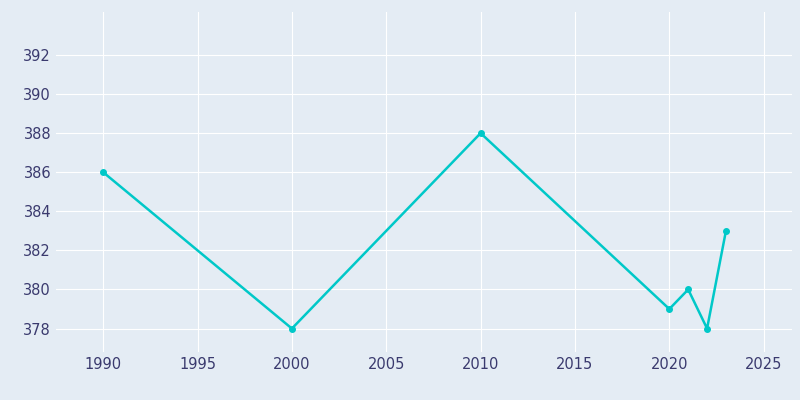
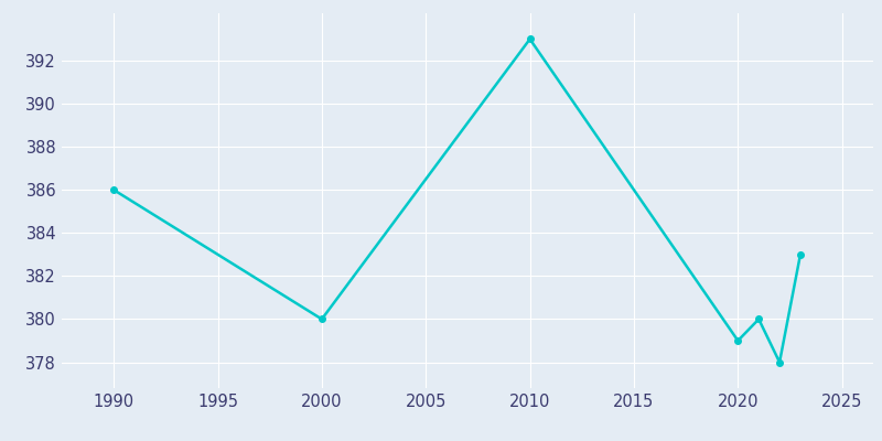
2000: 378 -> 380
2010: 388 -> 393
